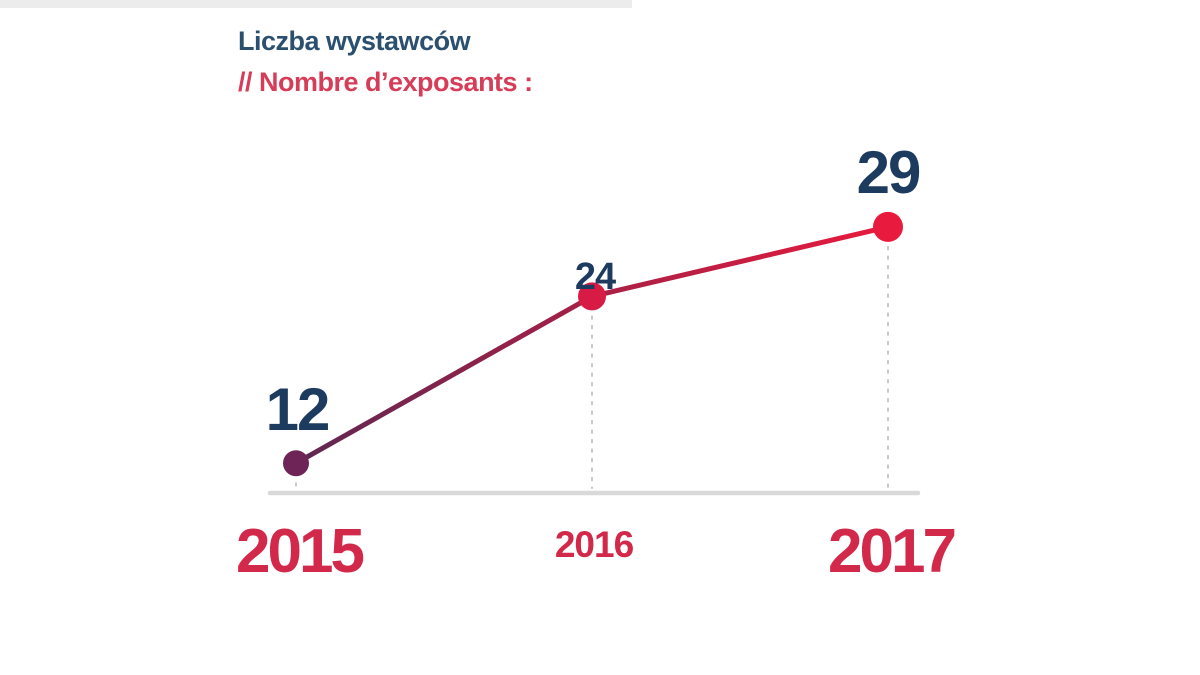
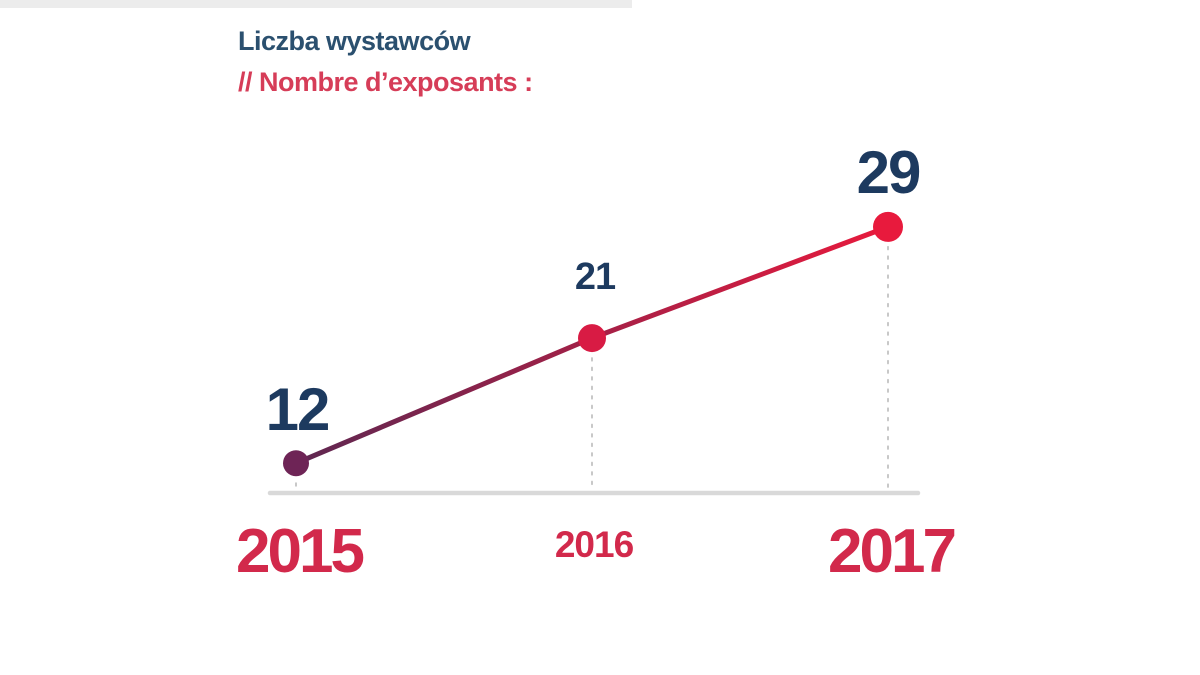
2016: 24 -> 21
